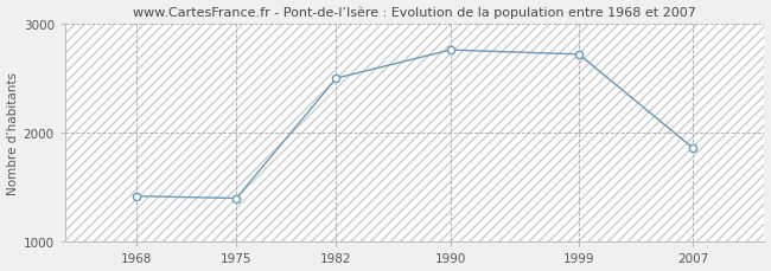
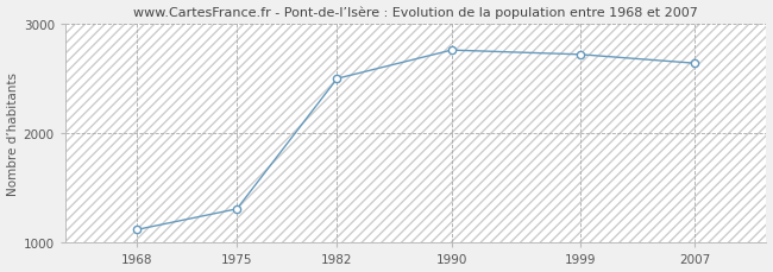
1968: 1420 -> 1120
1975: 1400 -> 1310
2007: 1860 -> 2640
